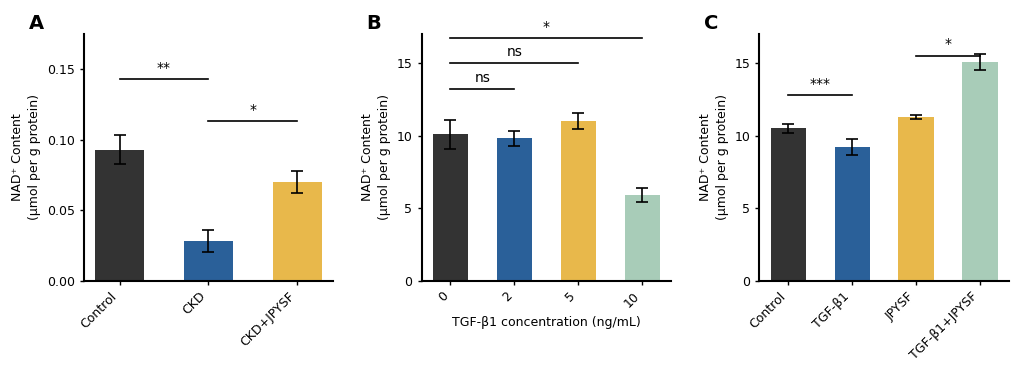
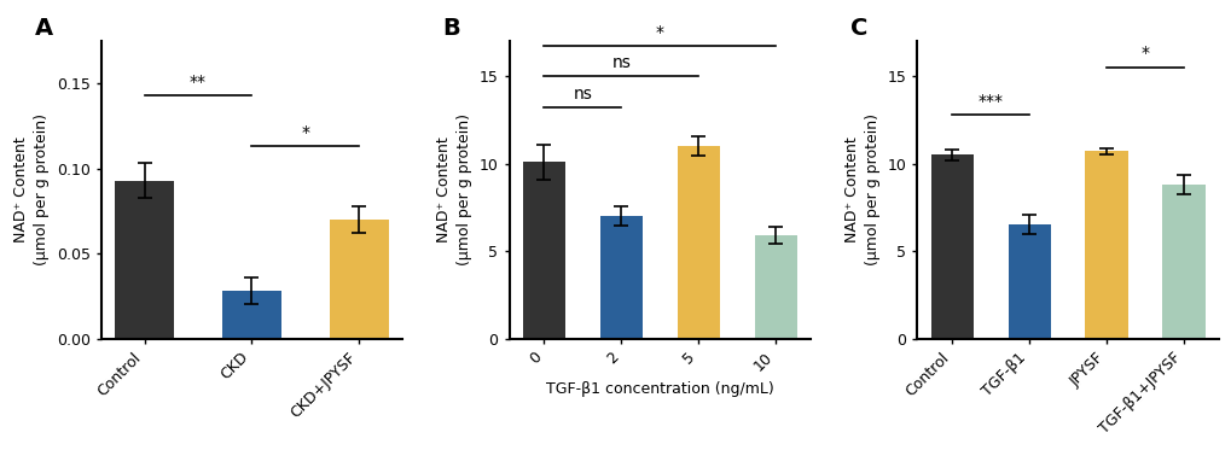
2: 9.8 -> 7.0
TGF-β1: 9.2 -> 6.5
JPYSF: 11.3 -> 10.7
TGF-β1+JPYSF: 15.1 -> 8.8
